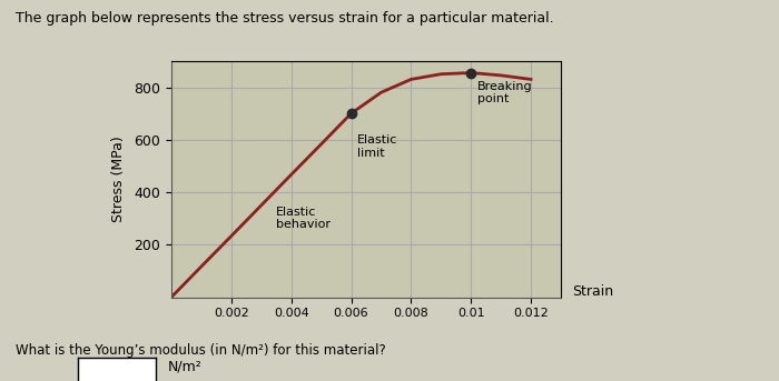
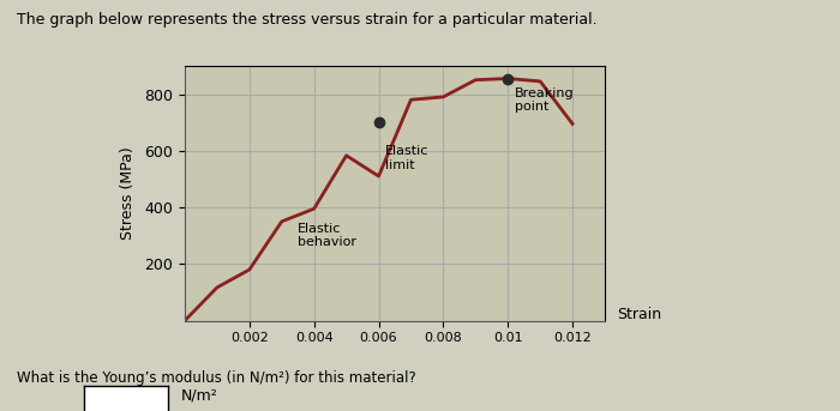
0.002: 233 -> 180
0.004: 467 -> 395
0.006: 700 -> 510
0.008: 830 -> 790
0.012: 830 -> 695
